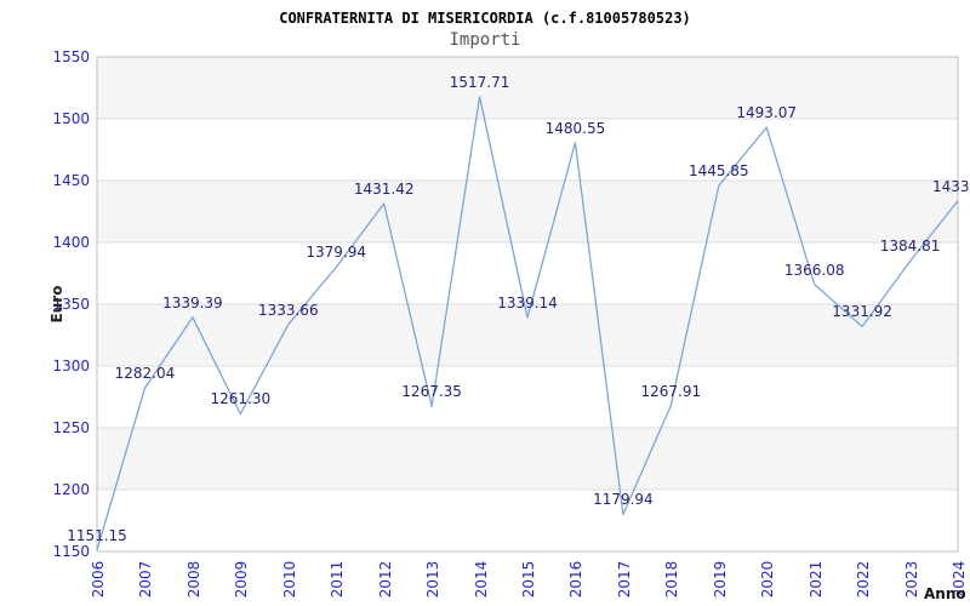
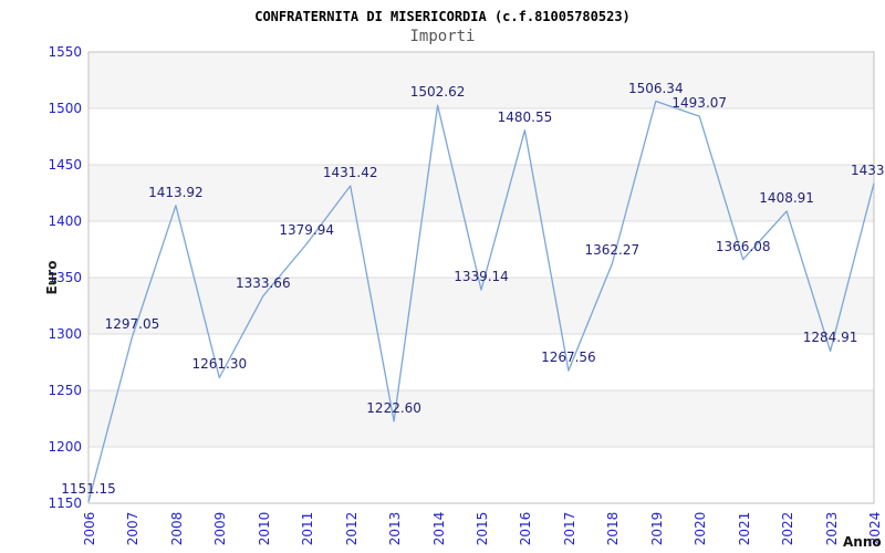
2007: 1282.04 -> 1297.05
2008: 1339.39 -> 1413.92
2013: 1267.35 -> 1222.60
2014: 1517.71 -> 1502.62
2017: 1179.94 -> 1267.56
2018: 1267.91 -> 1362.27
2019: 1445.85 -> 1506.34
2022: 1331.92 -> 1408.91
2023: 1384.81 -> 1284.91
